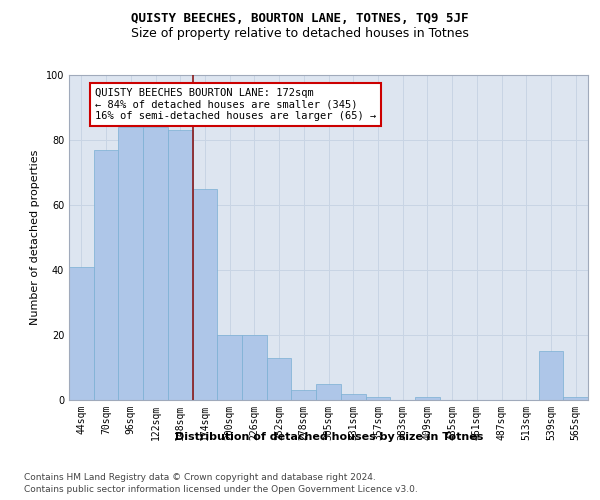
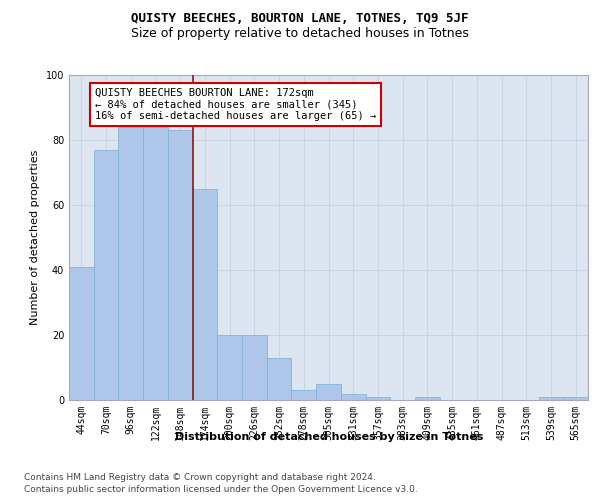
539sqm: 15 -> 1
